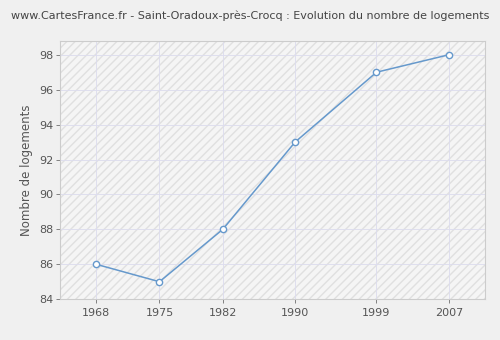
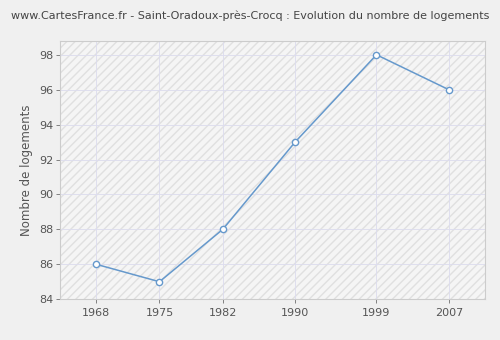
1999: 97 -> 98
2007: 98 -> 96
